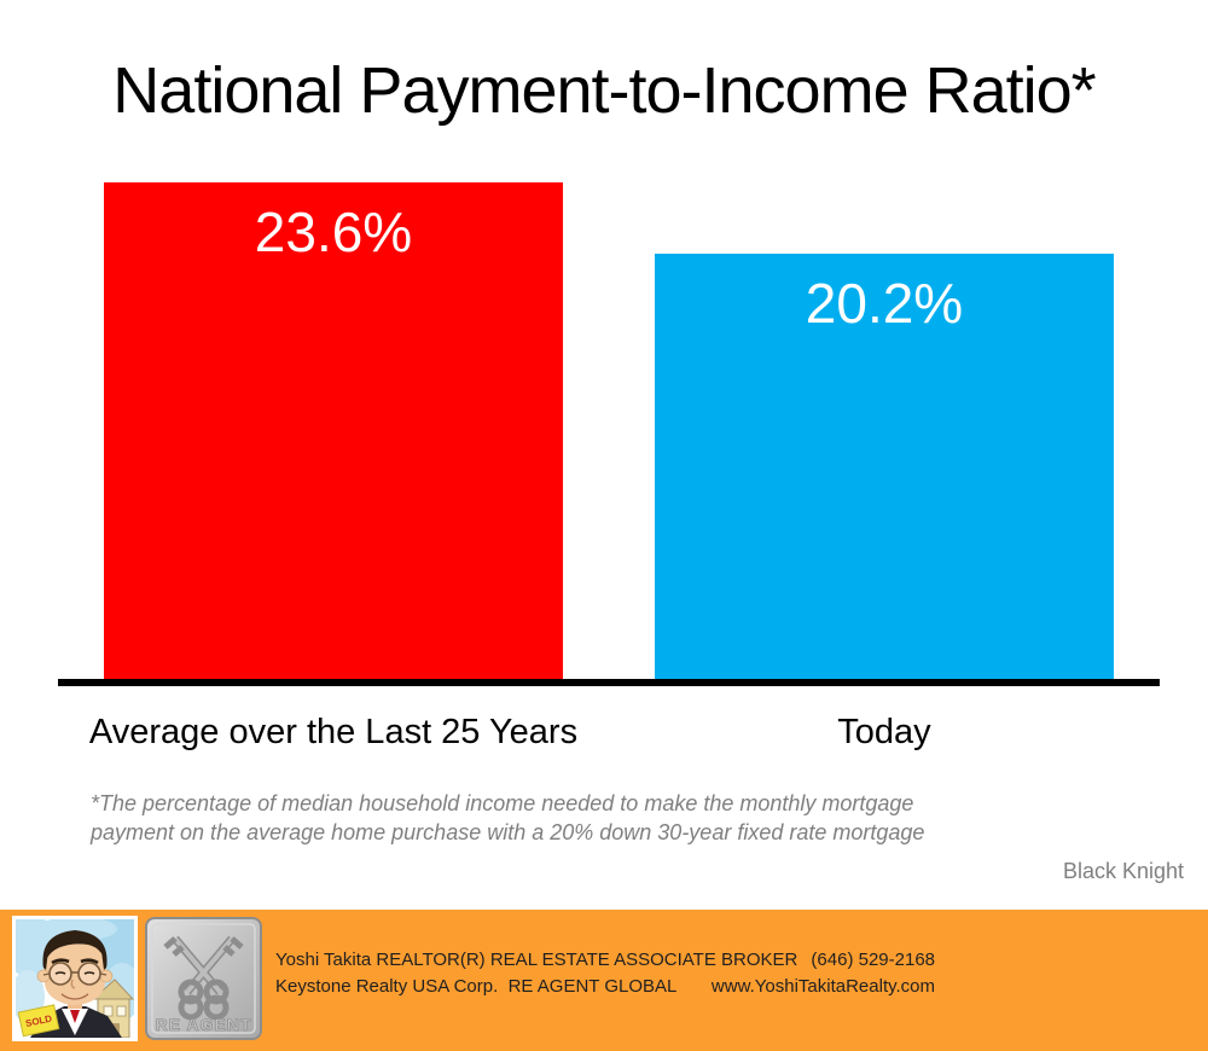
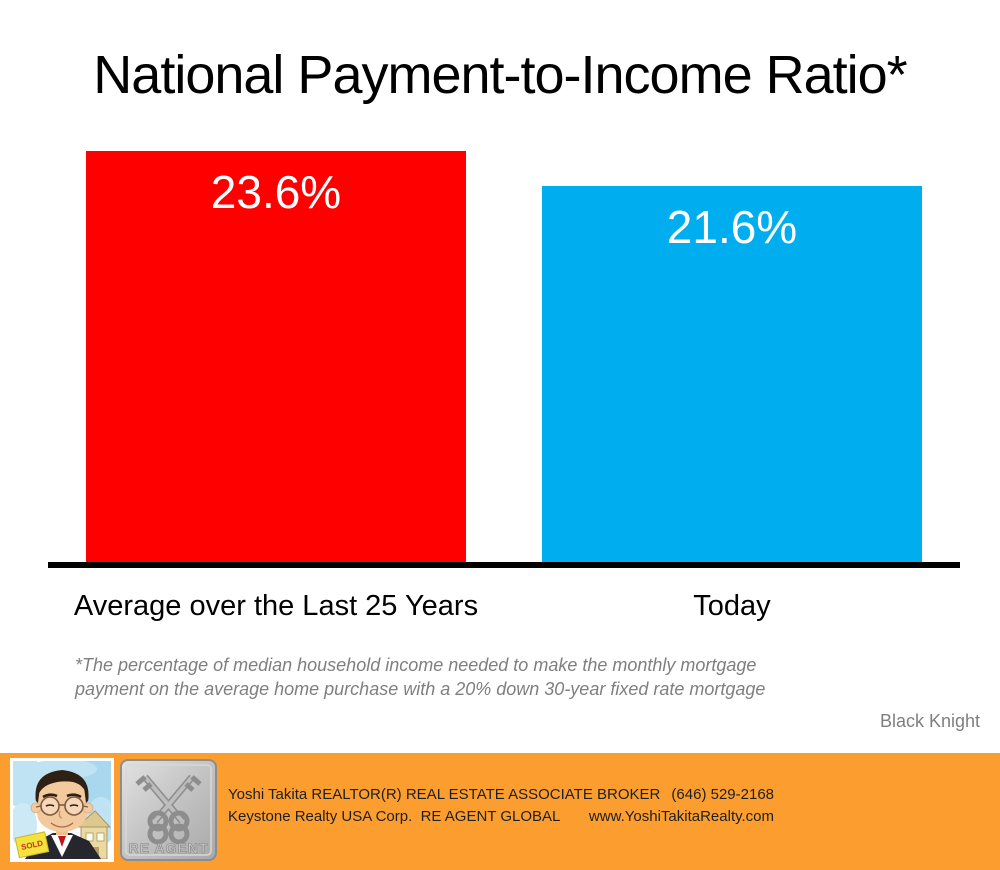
Today: 20.2% -> 21.6%
